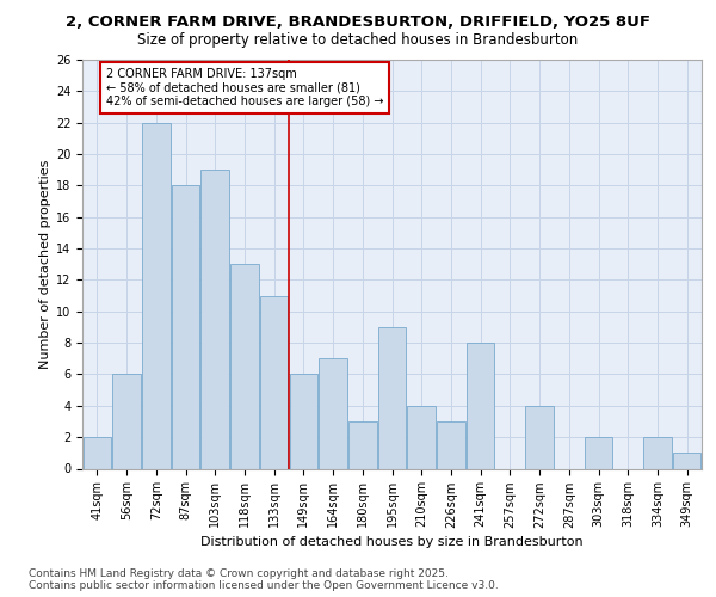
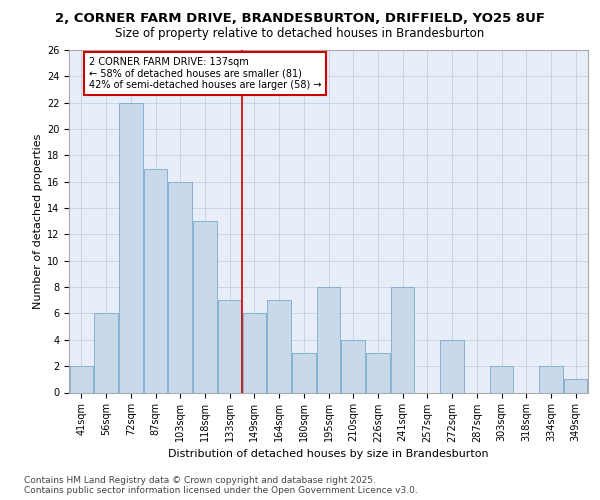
87sqm: 18 -> 17
103sqm: 19 -> 16
133sqm: 11 -> 7
195sqm: 9 -> 8
